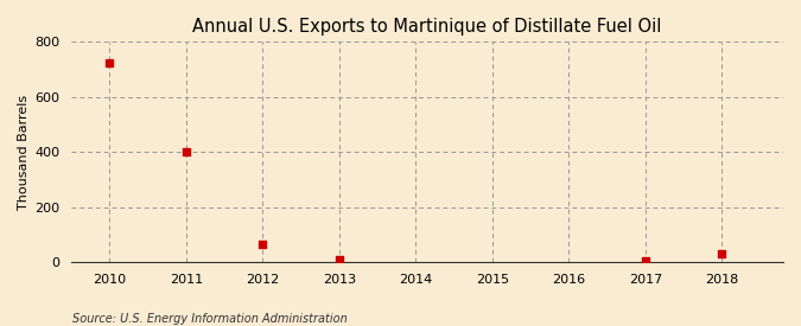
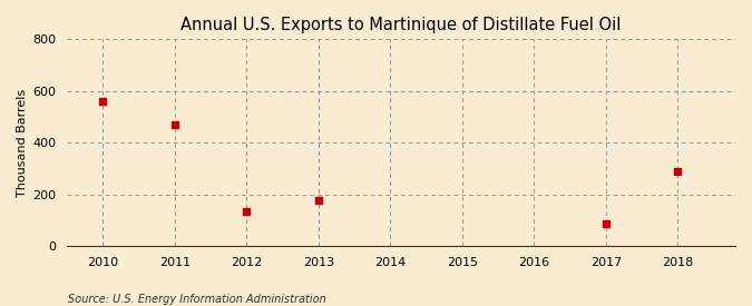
2010: 725 -> 560
2011: 400 -> 470
2012: 65 -> 135
2013: 10 -> 175
2017: 3 -> 85
2018: 30 -> 290
